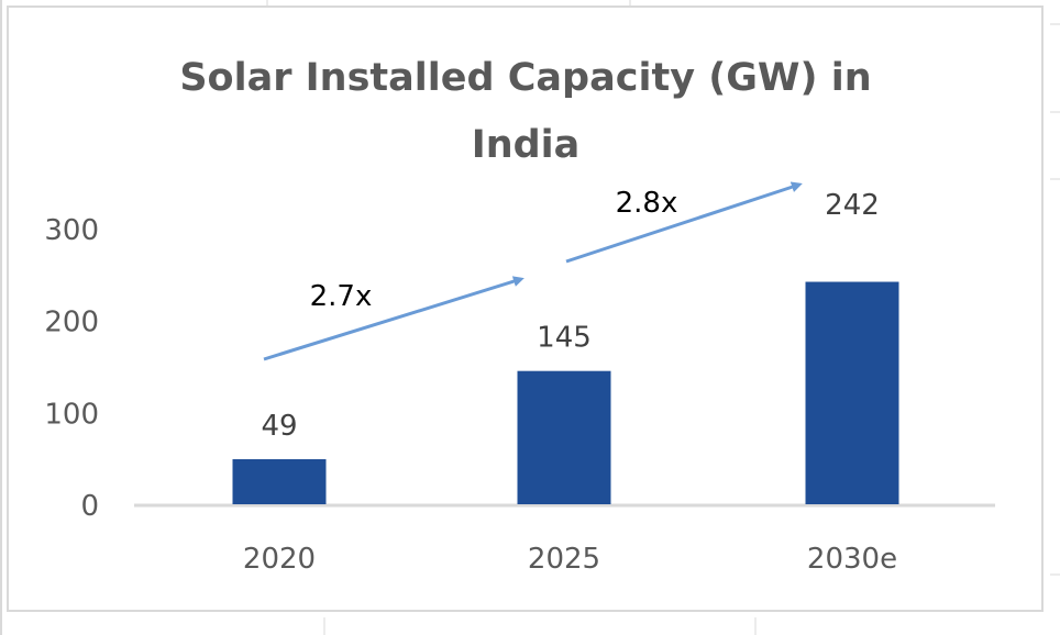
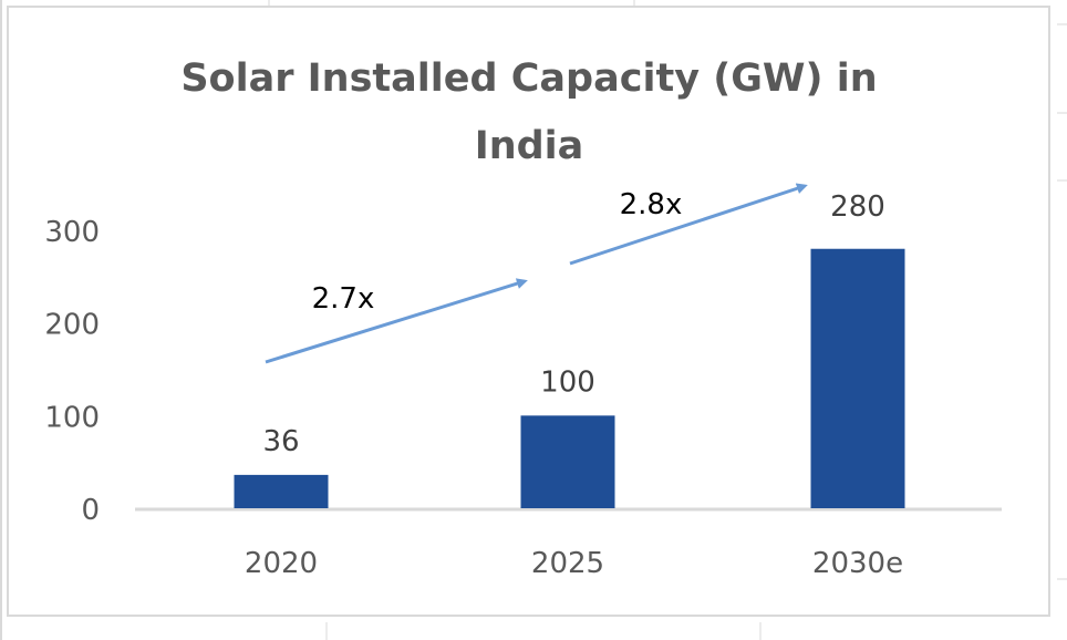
2020: 49 -> 36
2025: 145 -> 100
2030e: 242 -> 280
